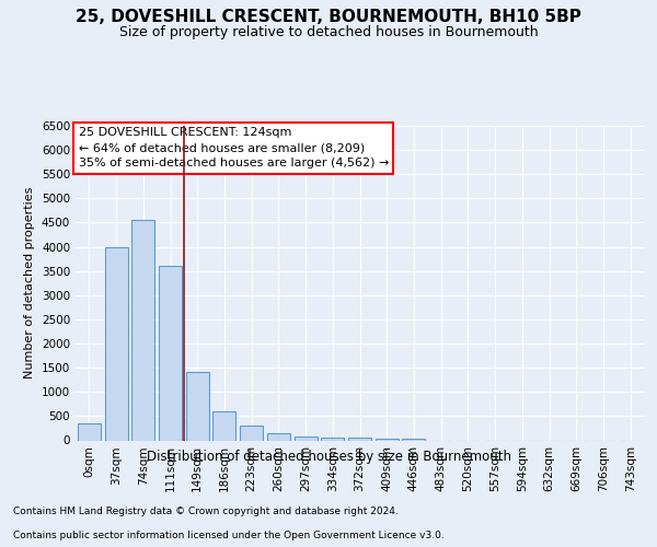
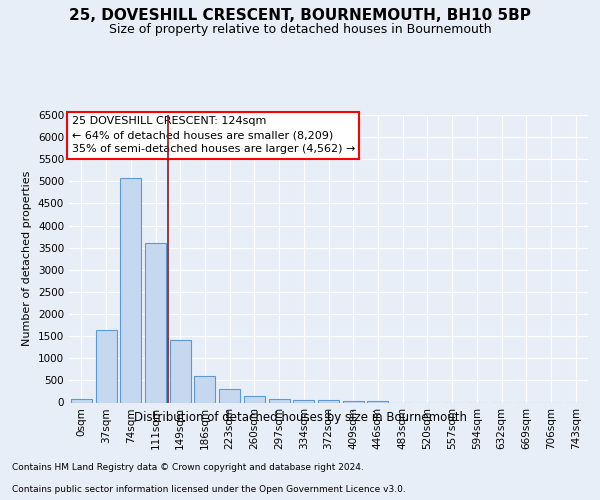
0sqm: 350 -> 70
37sqm: 4000 -> 1630
74sqm: 4550 -> 5080
